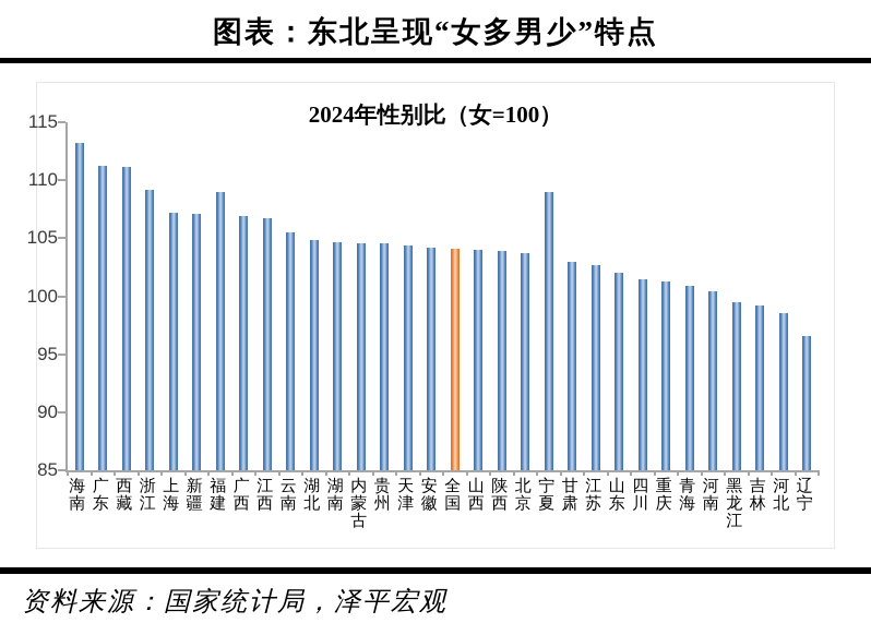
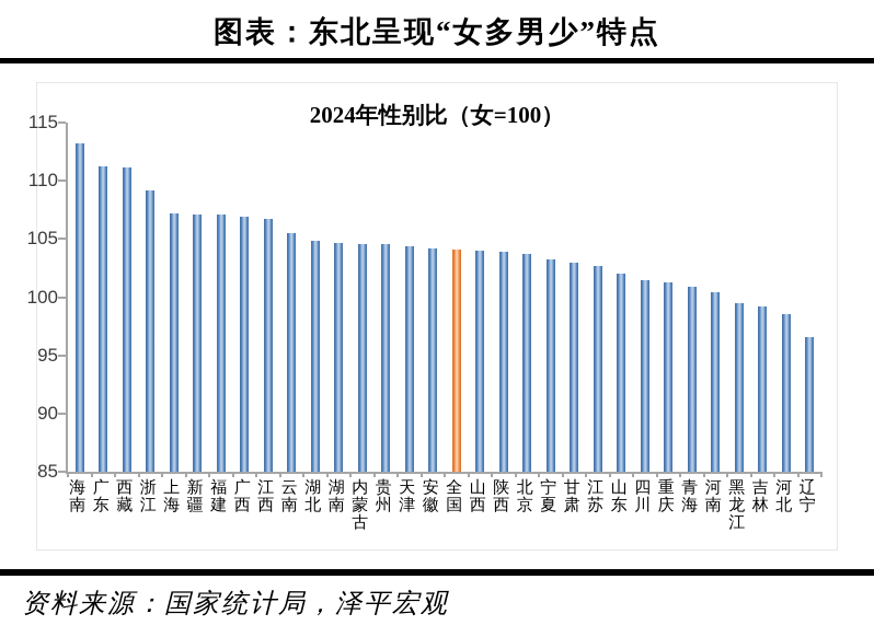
福建: 109.0 -> 107.1
宁夏: 109.0 -> 103.2
